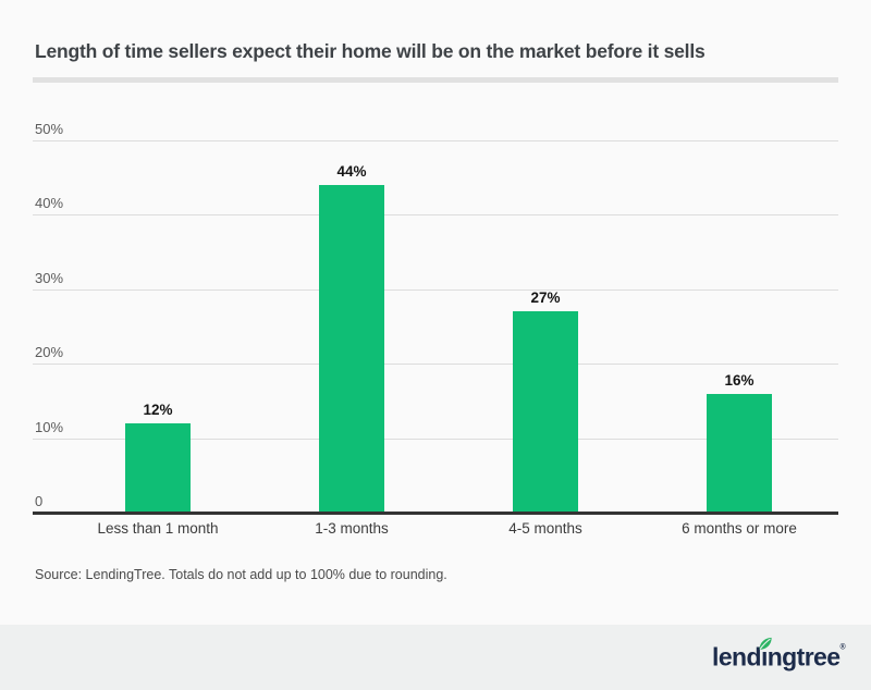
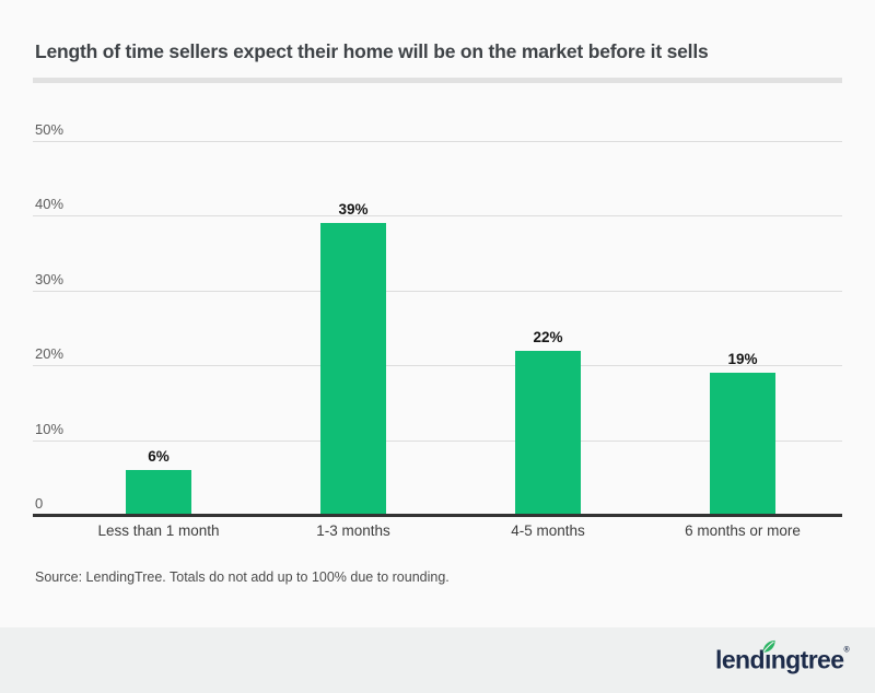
Less than 1 month: 12% -> 6%
1-3 months: 44% -> 39%
4-5 months: 27% -> 22%
6 months or more: 16% -> 19%
